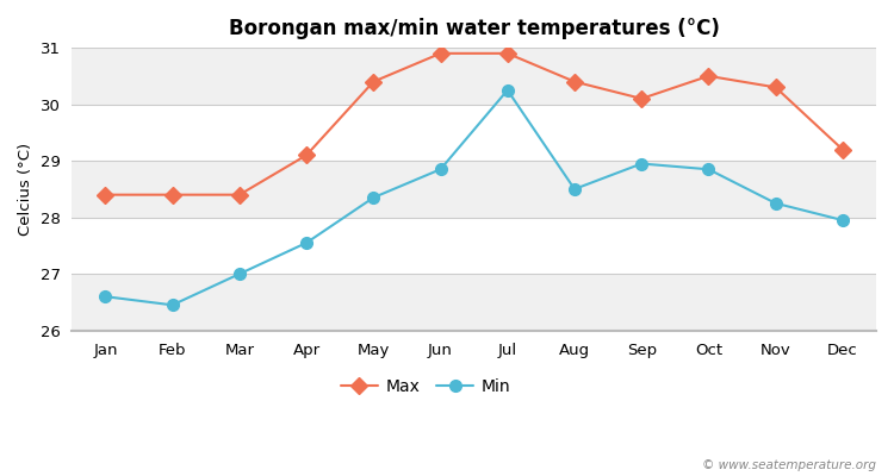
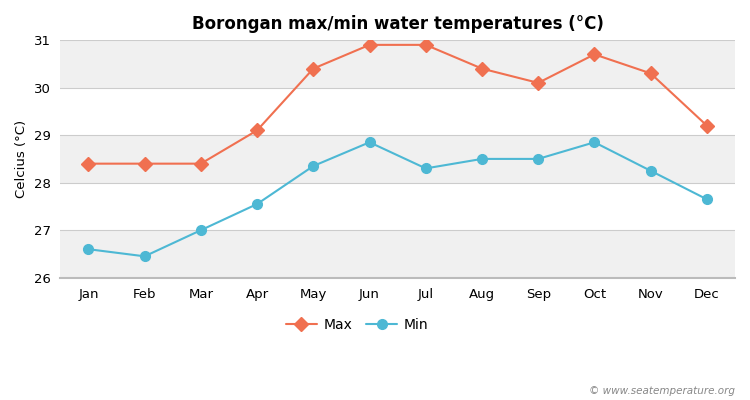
Min/Jul: 30.25 -> 28.30
Min/Sep: 28.95 -> 28.50
Max/Oct: 30.5 -> 30.7
Min/Dec: 27.95 -> 27.65
